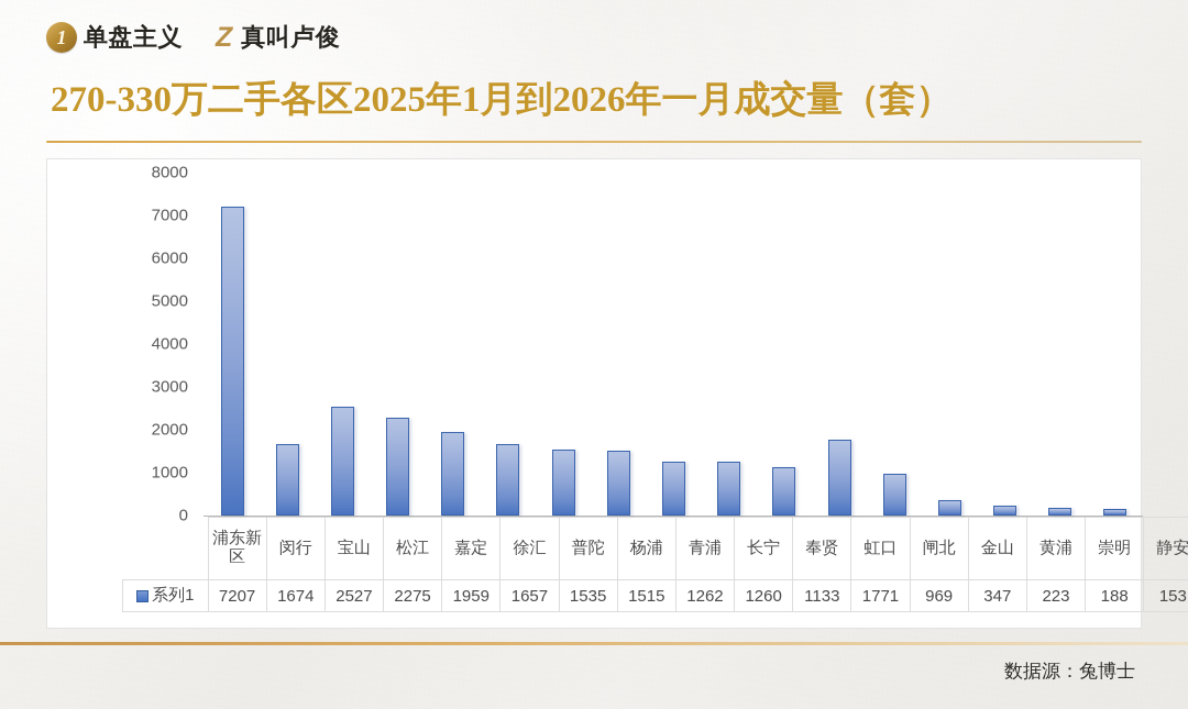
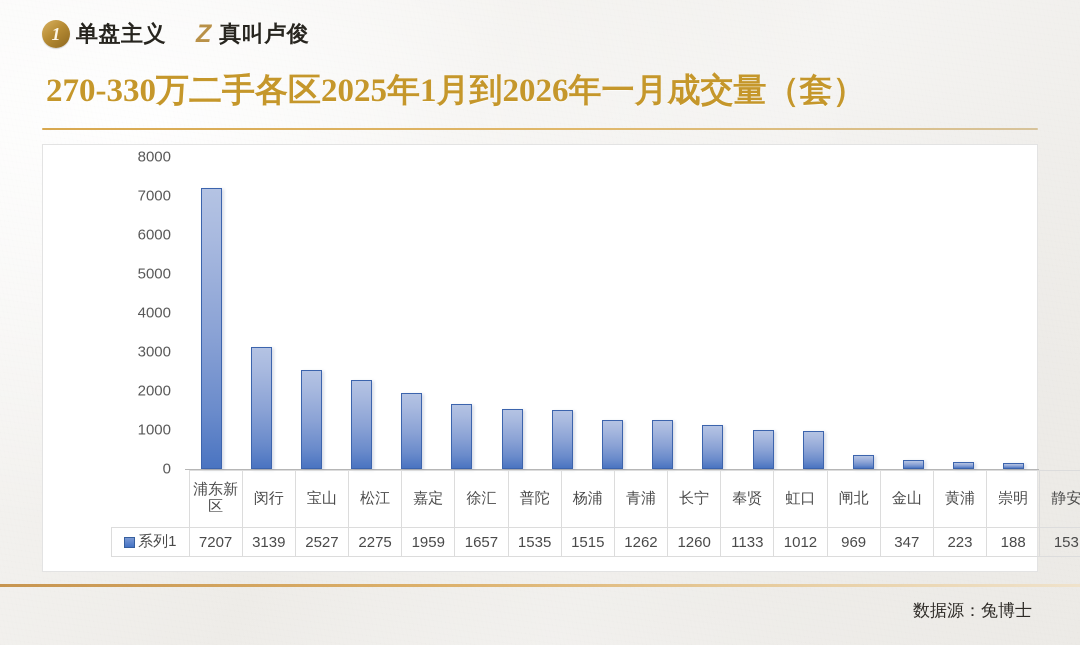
闵行: 1674 -> 3139
虹口: 1771 -> 1012
